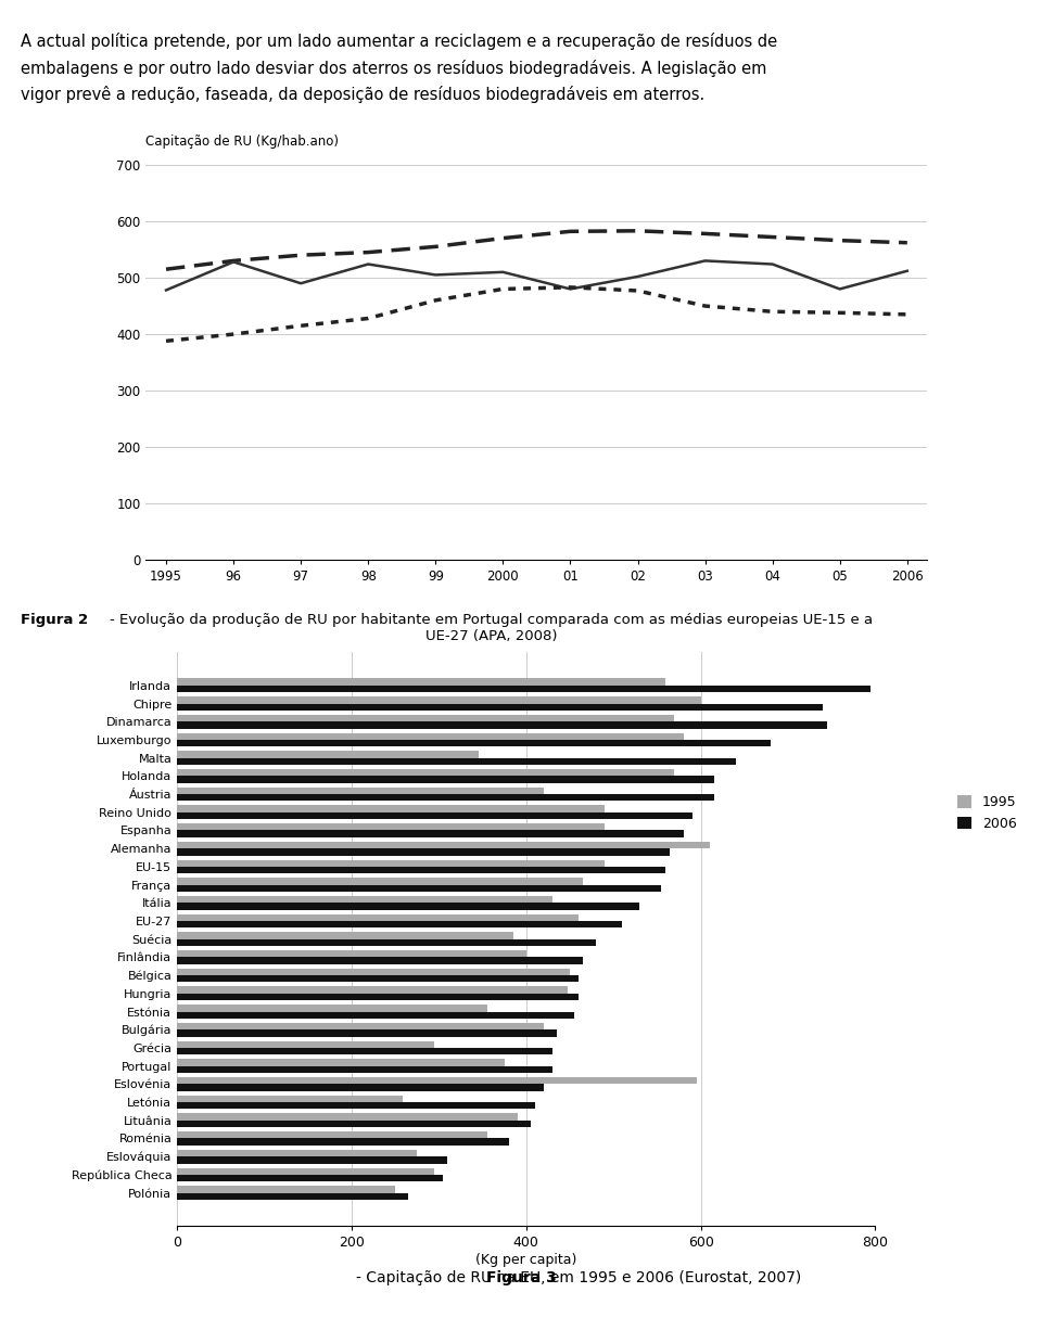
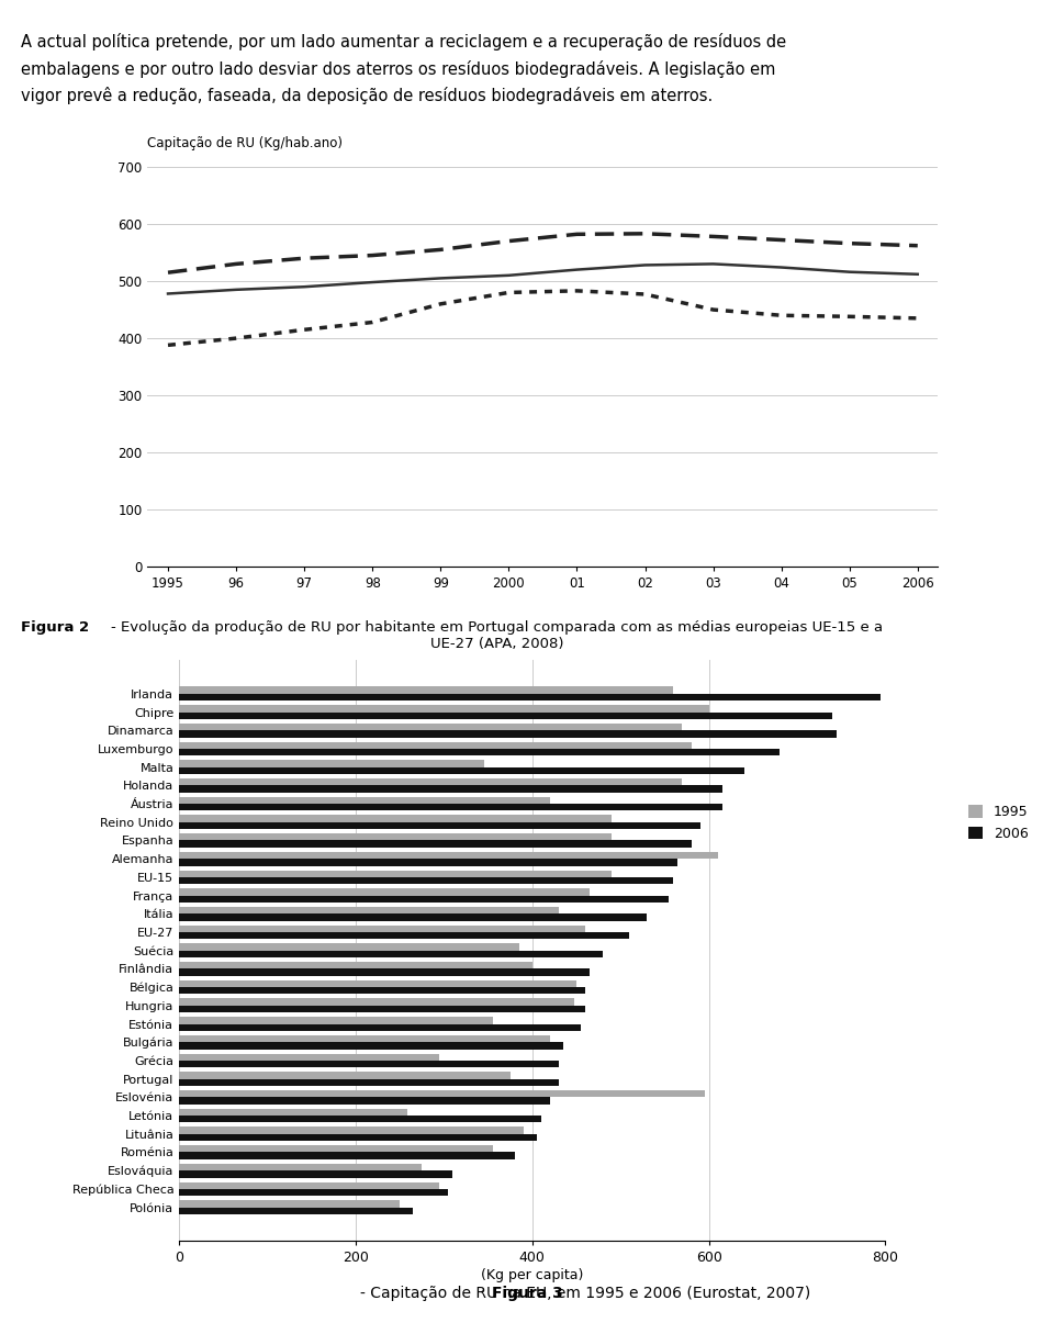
Portugal/96: 528 -> 485
Portugal/98: 524 -> 498
Portugal/01: 480 -> 520
Portugal/02: 502 -> 528
Portugal/05: 480 -> 516
